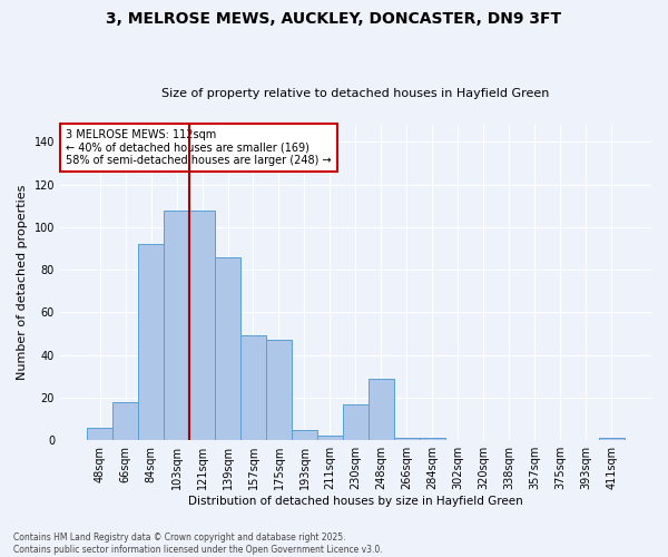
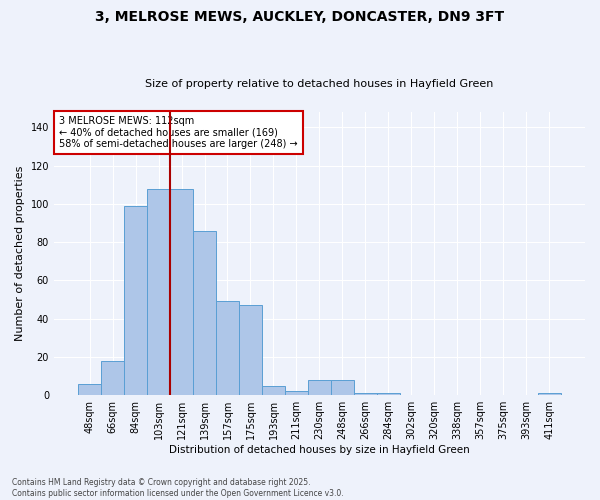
84sqm: 92 -> 99
230sqm: 17 -> 8
248sqm: 29 -> 8
